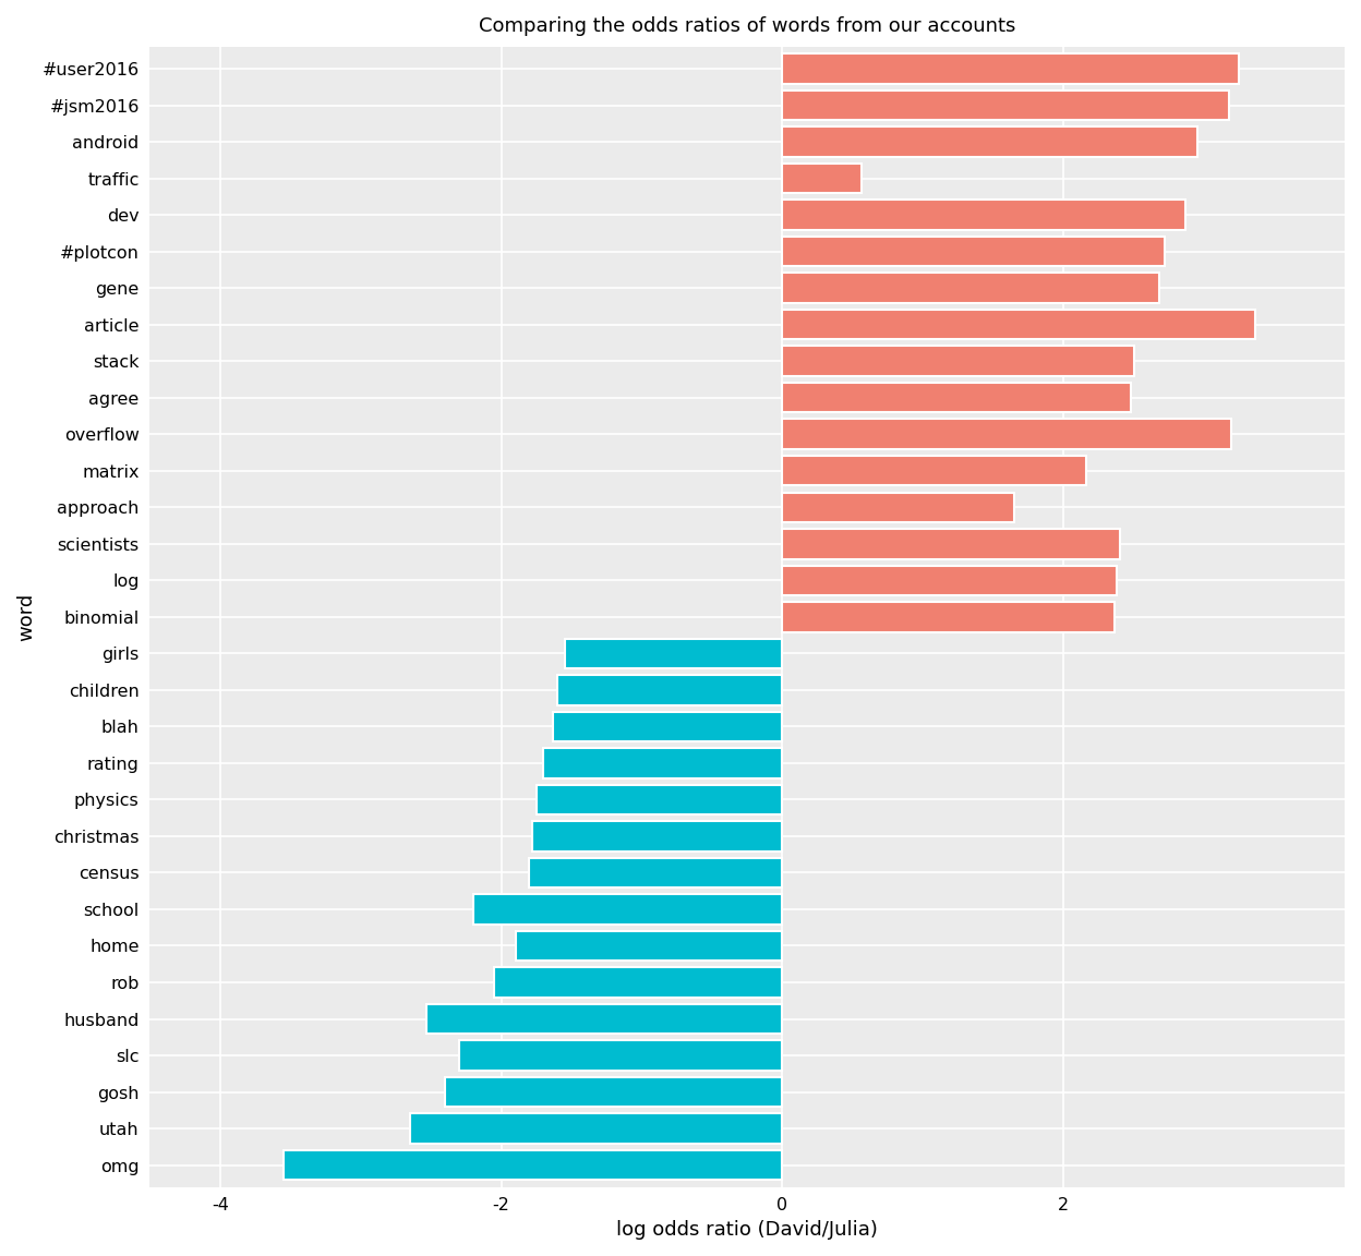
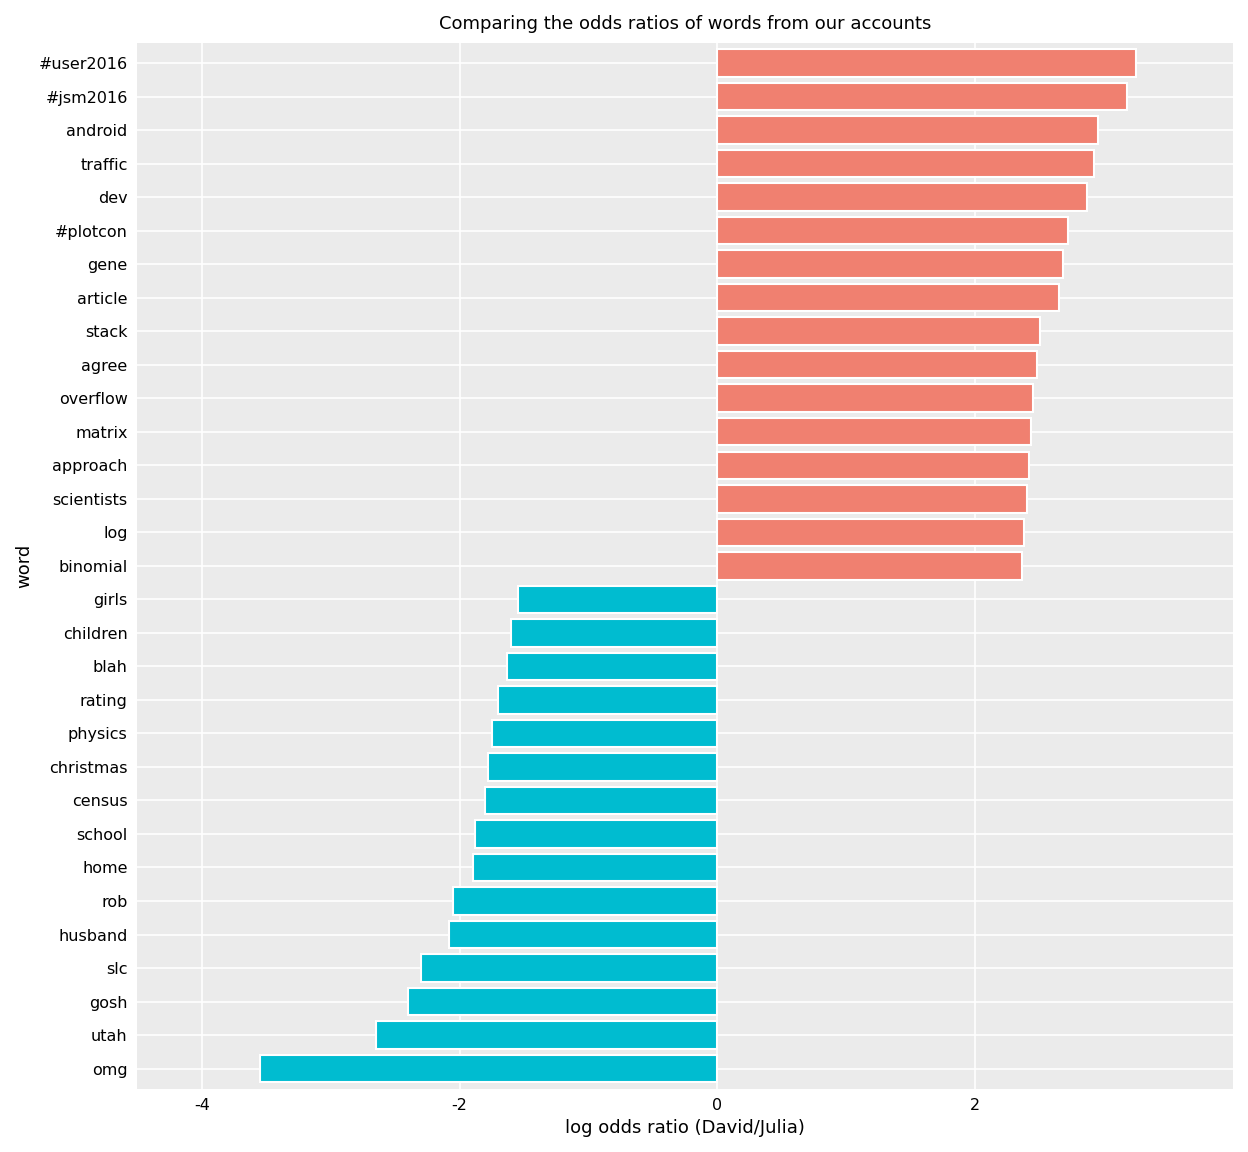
traffic: 0.56 -> 2.92
article: 3.36 -> 2.65
overflow: 3.19 -> 2.45
matrix: 2.16 -> 2.43
approach: 1.65 -> 2.42
school: -2.20 -> -1.88
husband: -2.53 -> -2.08
